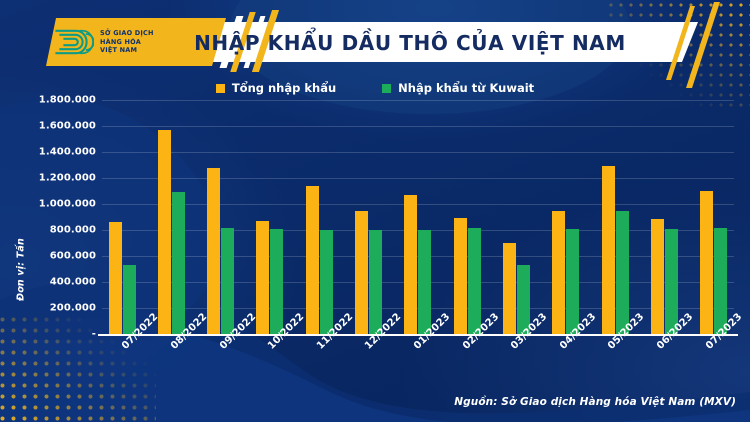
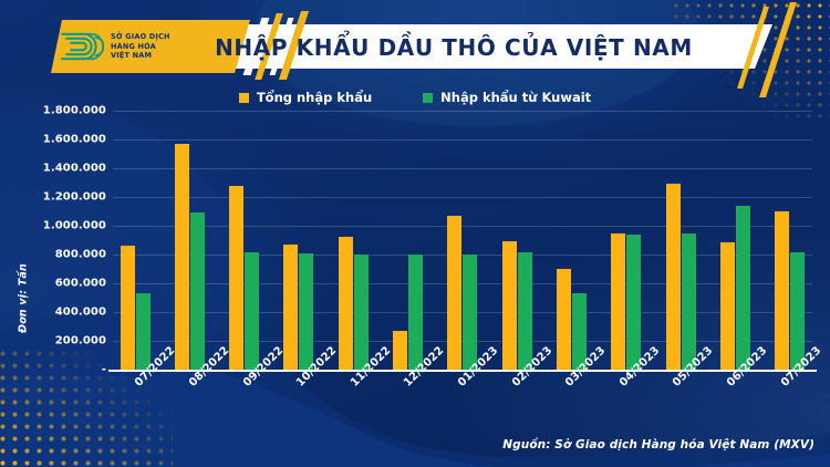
Tổng nhập khẩu/11/2022: 1140000 -> 920000
Tổng nhập khẩu/12/2022: 950000 -> 270000
Nhập khẩu từ Kuwait/04/2023: 810000 -> 940000
Nhập khẩu từ Kuwait/06/2023: 810000 -> 1140000
